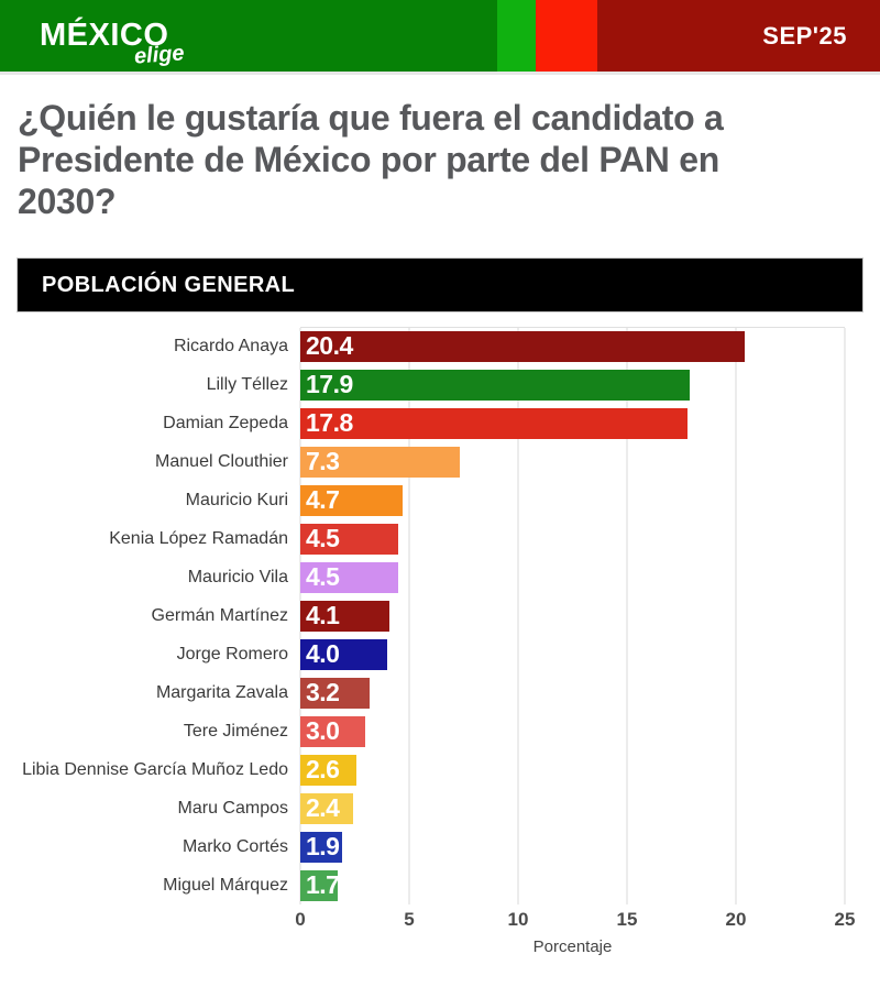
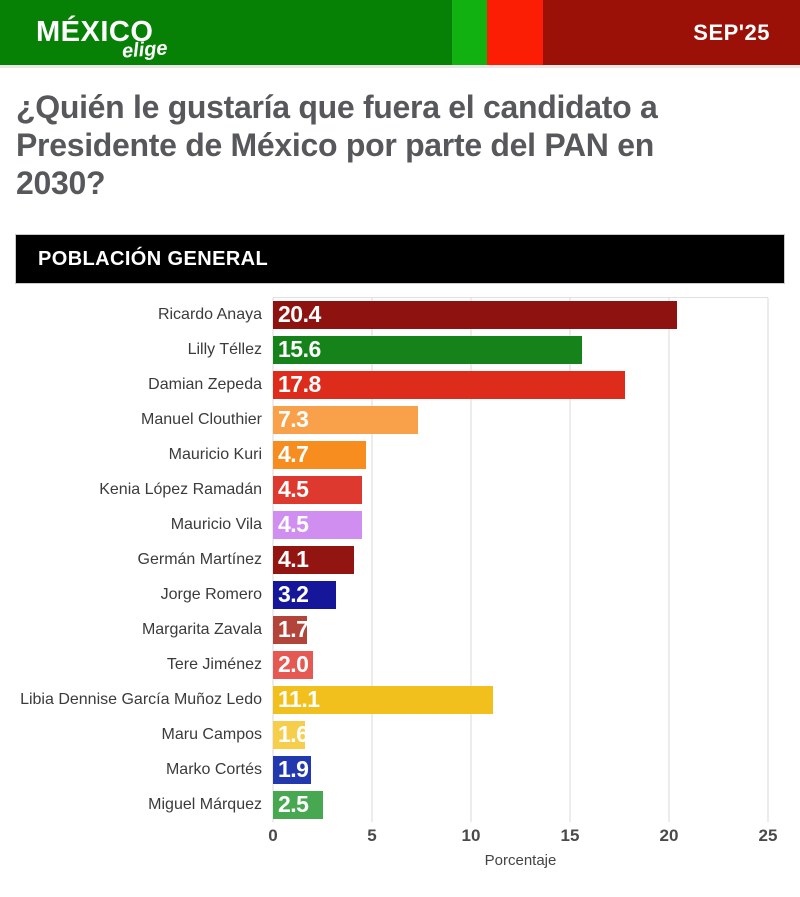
Lilly Téllez: 17.9 -> 15.6
Jorge Romero: 4.0 -> 3.2
Margarita Zavala: 3.2 -> 1.7
Tere Jiménez: 3.0 -> 2.0
Libia Dennise García Muñoz Ledo: 2.6 -> 11.1
Maru Campos: 2.4 -> 1.6
Miguel Márquez: 1.7 -> 2.5
